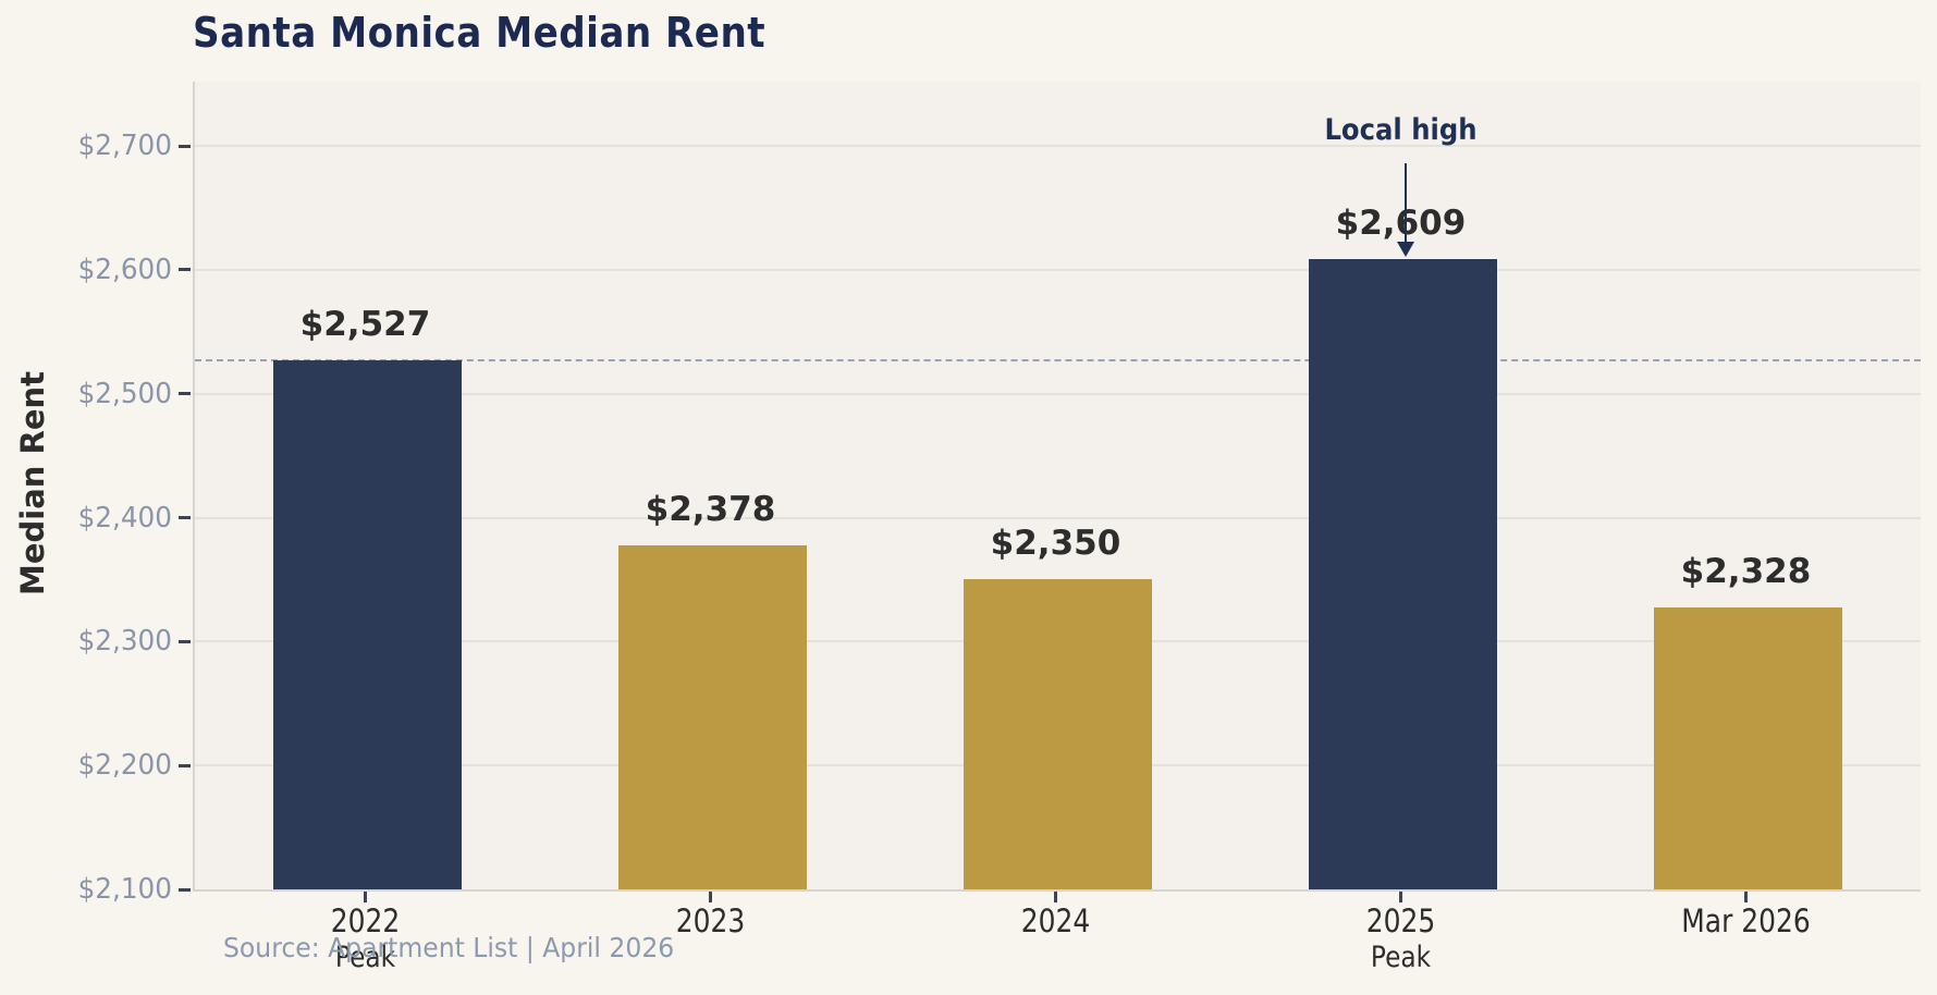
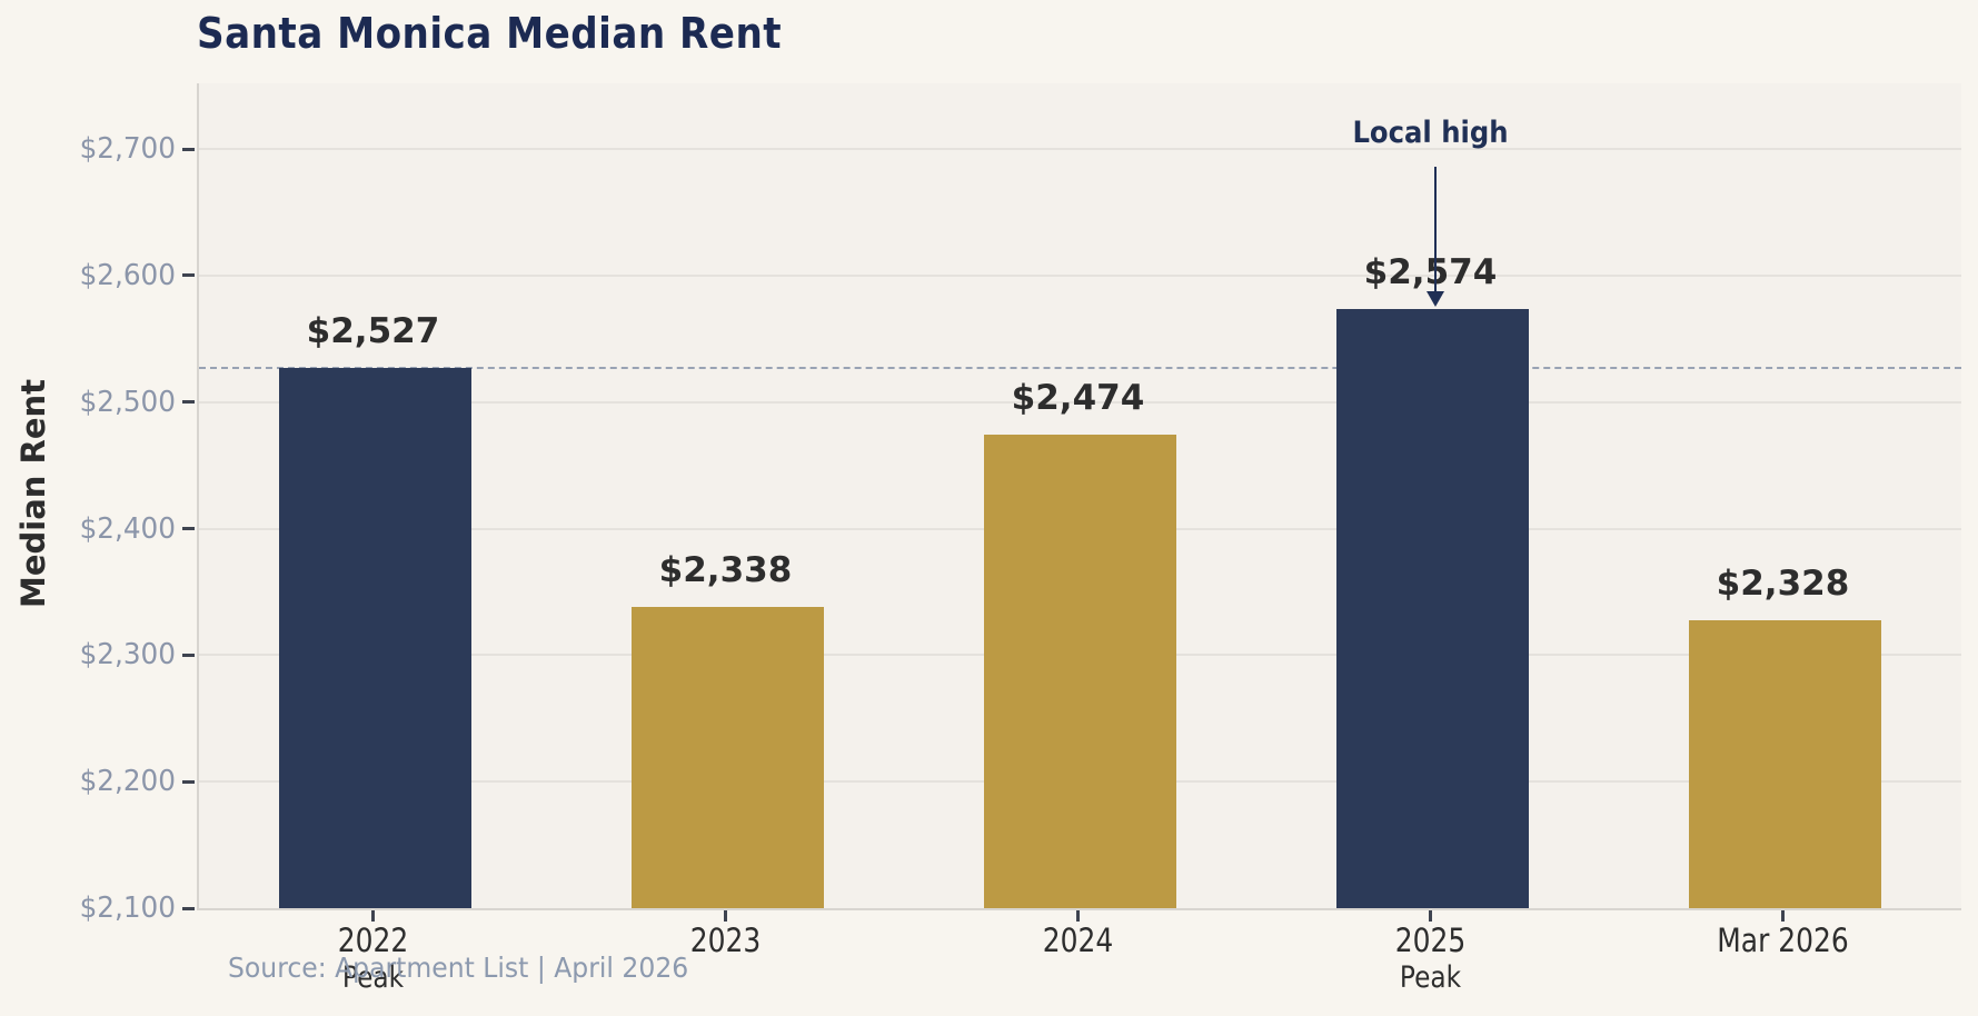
2023: $2,378 -> $2,338
2024: $2,350 -> $2,474
2025: $2,609 -> $2,574
